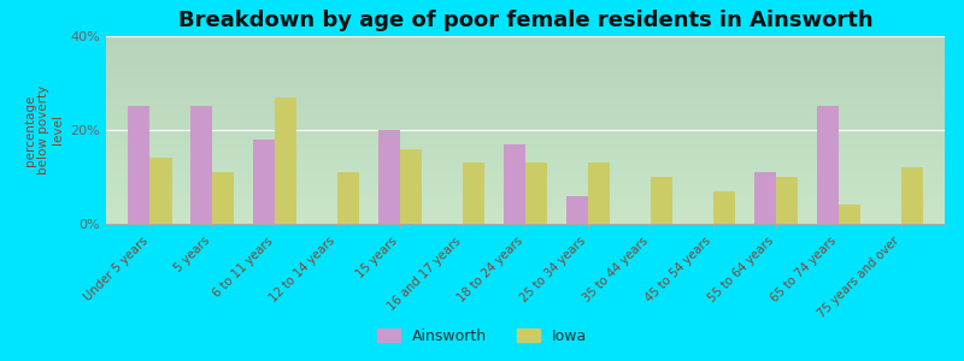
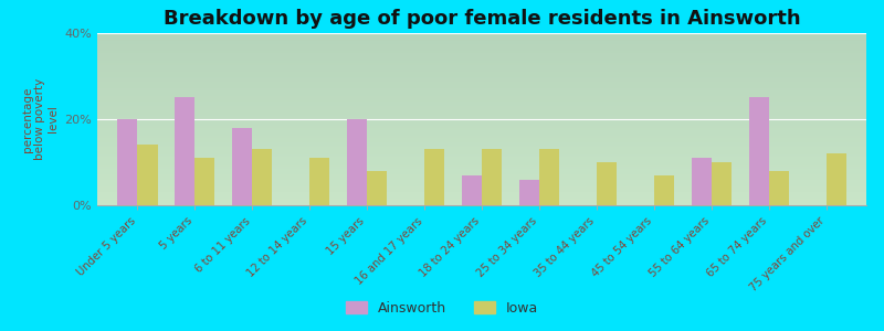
Ainsworth/Under 5 years: 25% -> 20%
Iowa/6 to 11 years: 27% -> 13%
Iowa/15 years: 16% -> 8%
Ainsworth/18 to 24 years: 17% -> 7%
Iowa/65 to 74 years: 4% -> 8%
